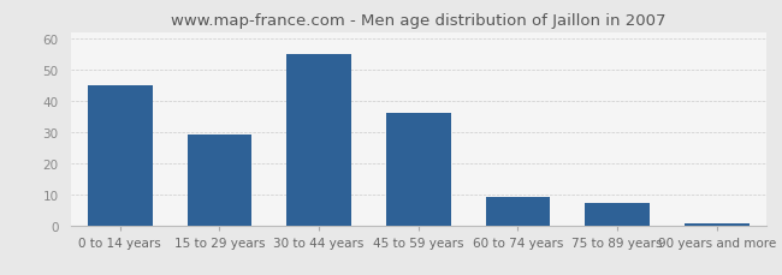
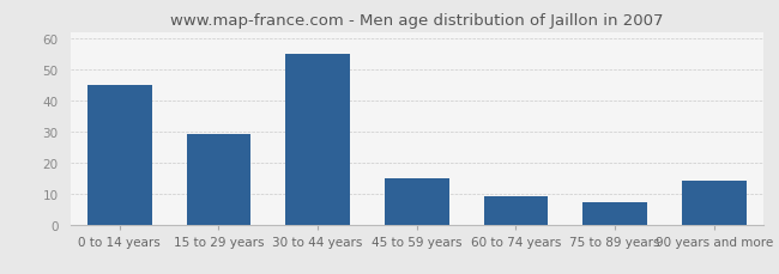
45 to 59 years: 36.0 -> 15.0
90 years and more: 0.5 -> 14.0
